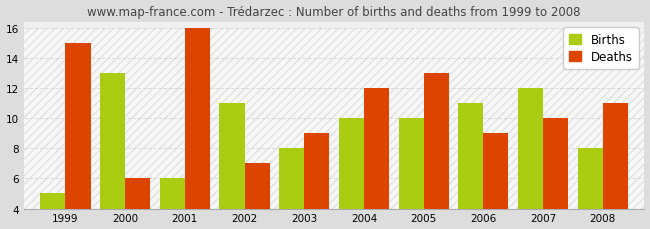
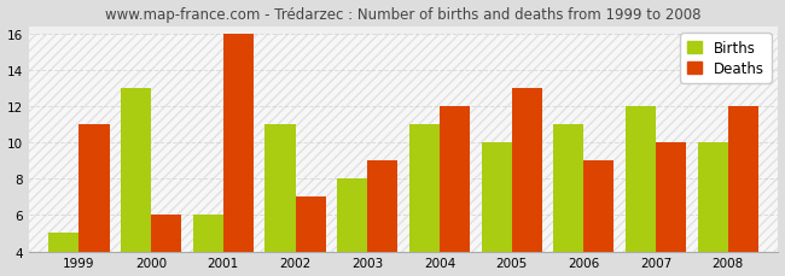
Deaths/1999: 15 -> 11
Births/2004: 10 -> 11
Births/2008: 8 -> 10
Deaths/2008: 11 -> 12
